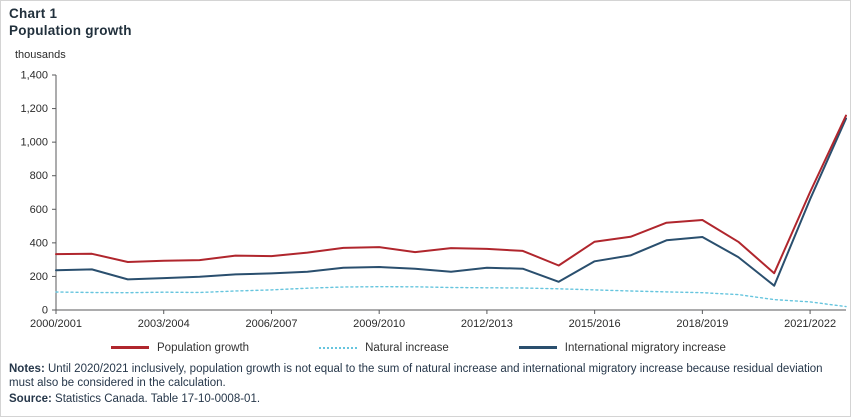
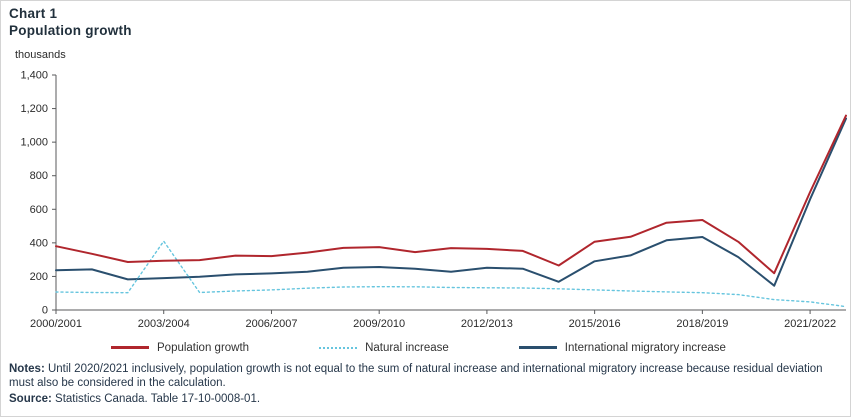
Population growth/2000/2001: 330 -> 380
Natural increase/2003/2004: 110 -> 410
